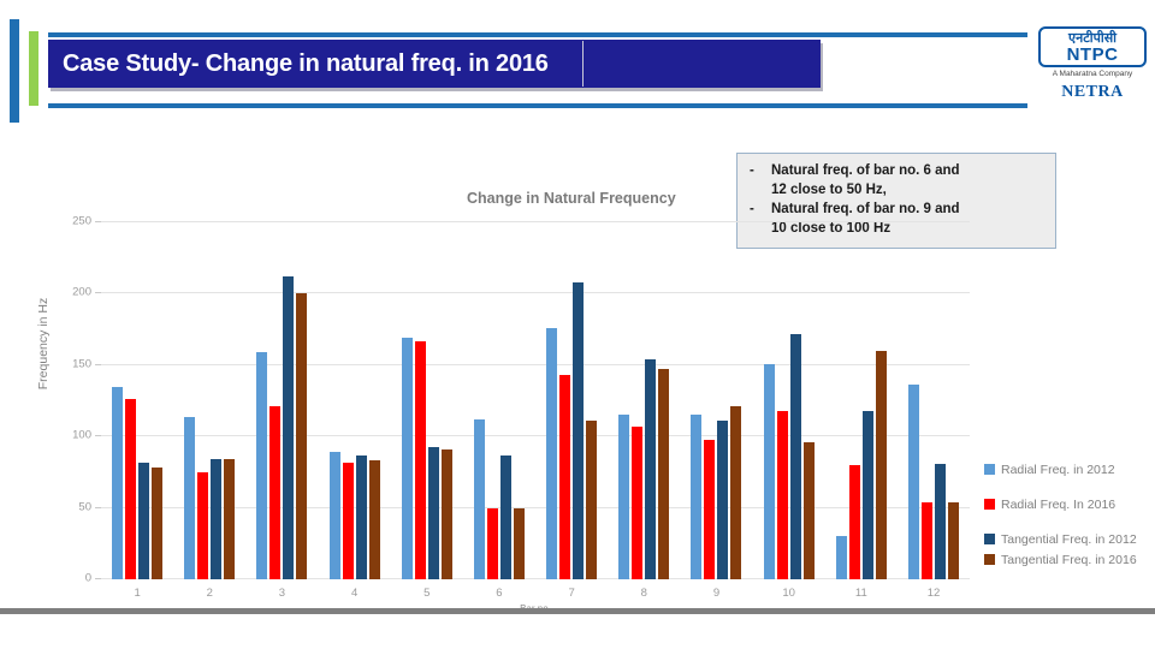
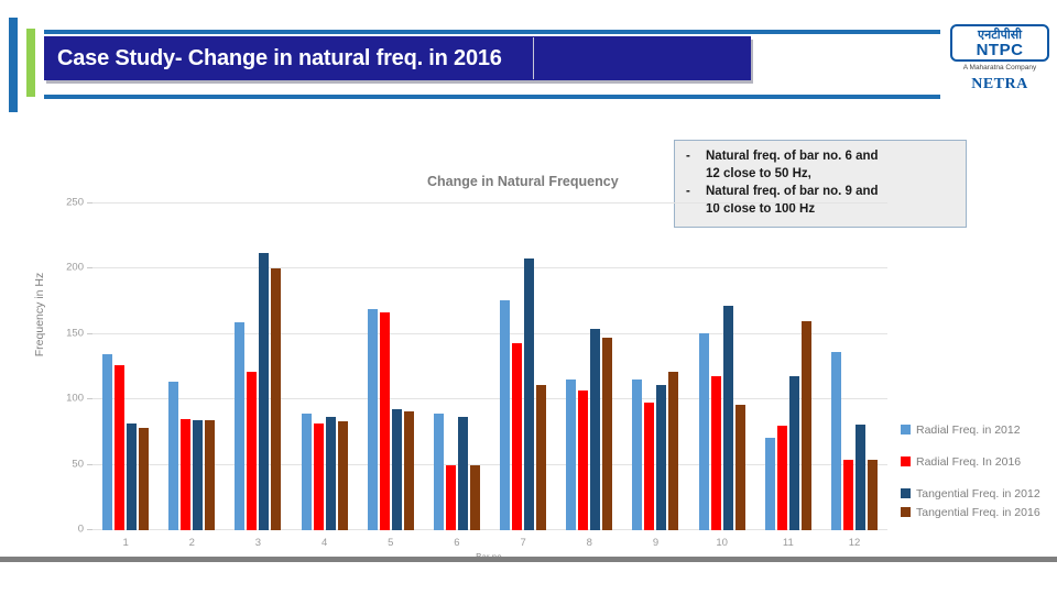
Radial Freq. In 2016/2: 75 -> 85
Radial Freq. in 2012/6: 112 -> 89
Radial Freq. in 2012/11: 30 -> 71
